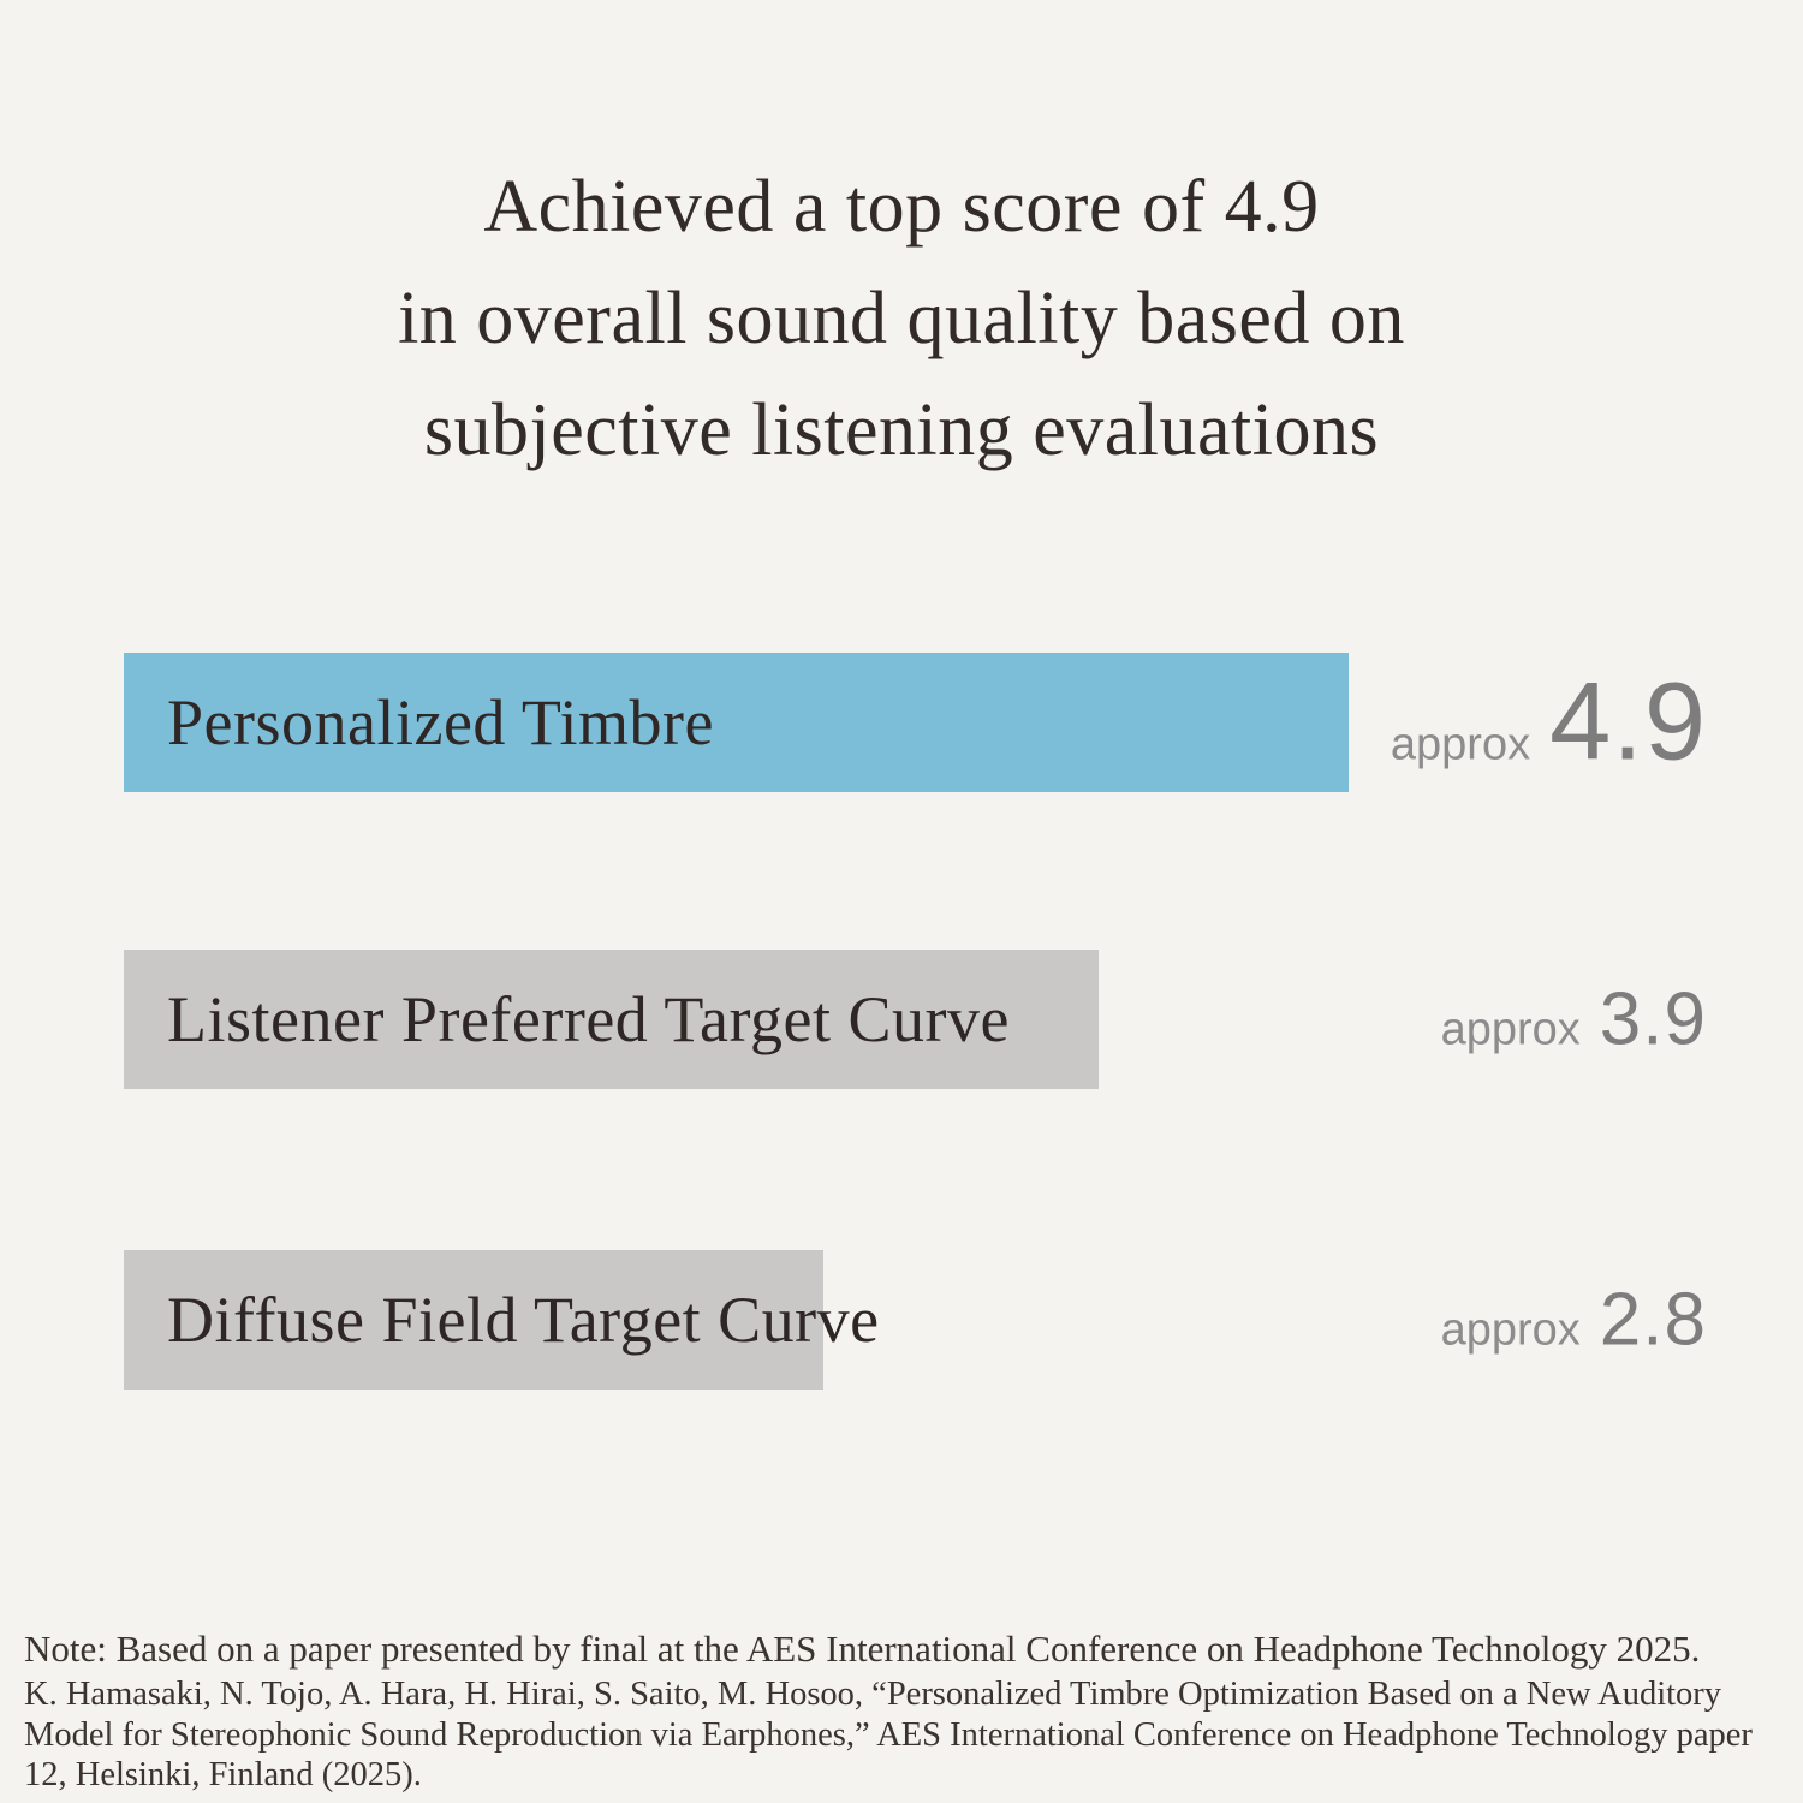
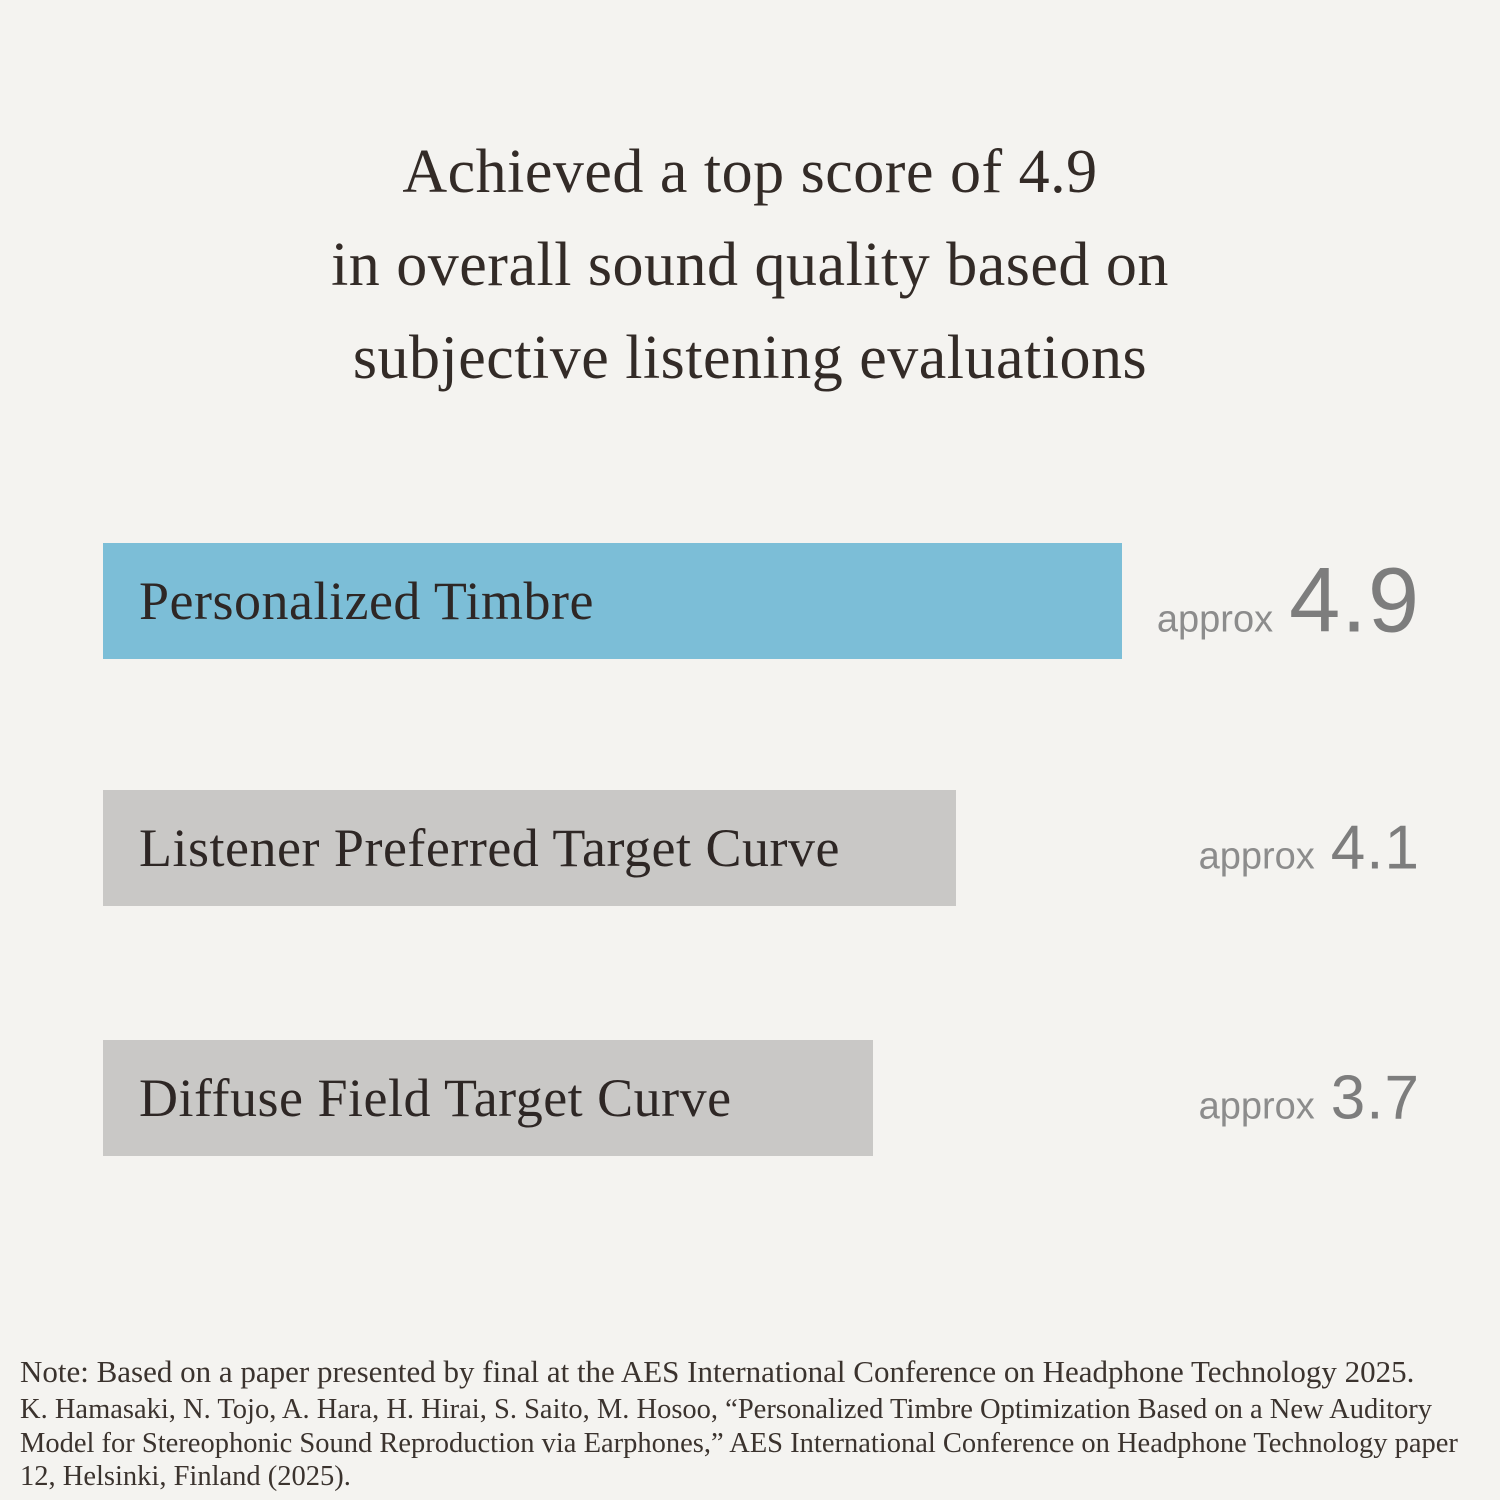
Listener Preferred Target Curve: 3.9 -> 4.1
Diffuse Field Target Curve: 2.8 -> 3.7
